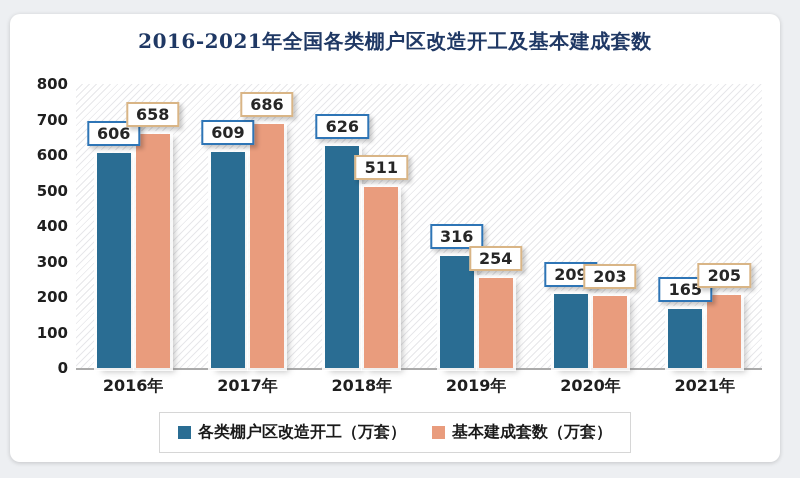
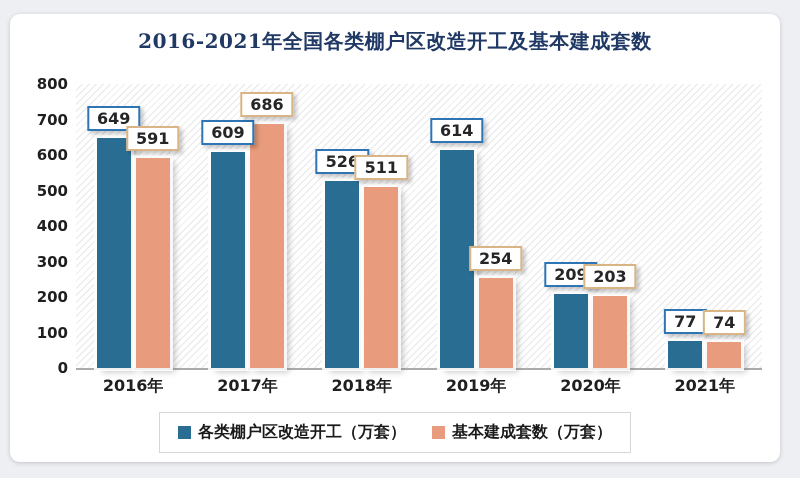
各类棚户区改造开工（万套）/2016年: 606 -> 649
基本建成套数（万套）/2016年: 658 -> 591
各类棚户区改造开工（万套）/2018年: 626 -> 526
各类棚户区改造开工（万套）/2019年: 316 -> 614
各类棚户区改造开工（万套）/2021年: 165 -> 77
基本建成套数（万套）/2021年: 205 -> 74
